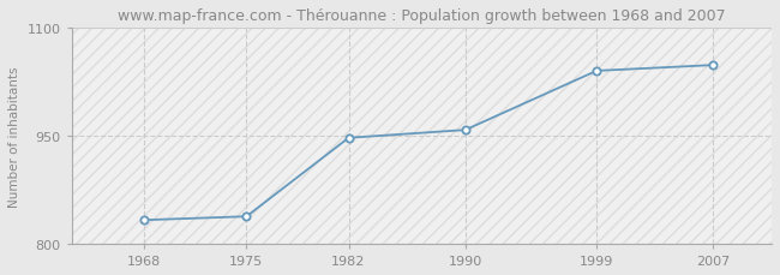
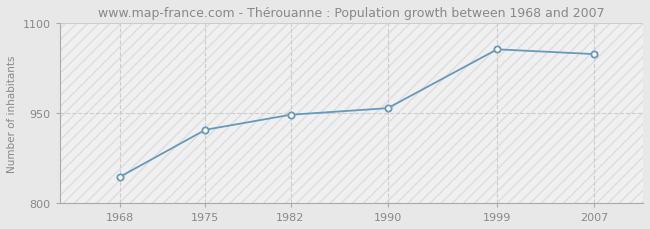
1968: 833 -> 844
1975: 838 -> 922
1999: 1040 -> 1056
